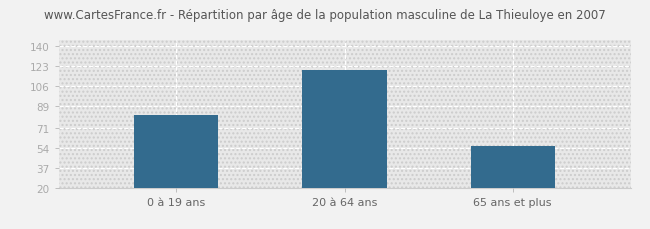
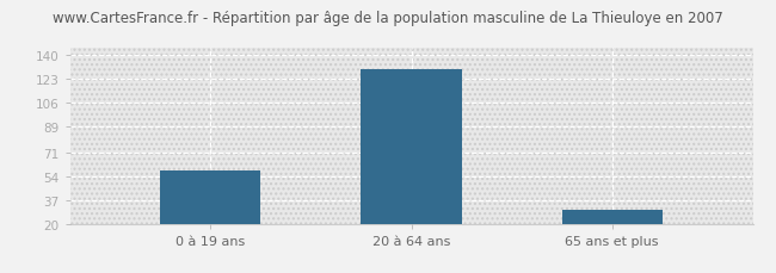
0 à 19 ans: 82 -> 58
20 à 64 ans: 120 -> 130
65 ans et plus: 55 -> 30
